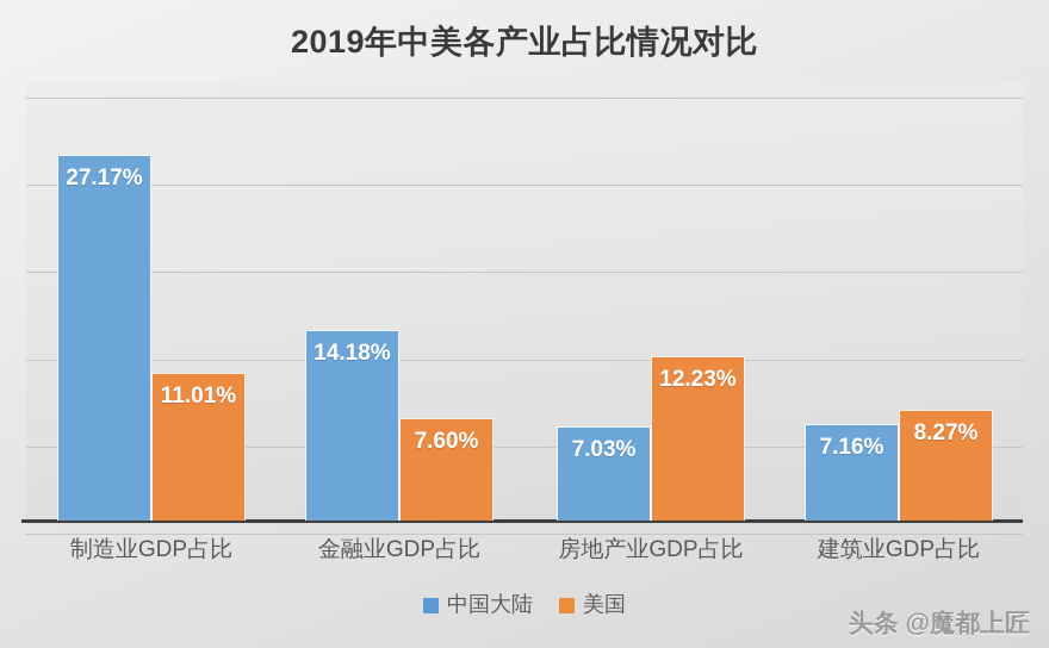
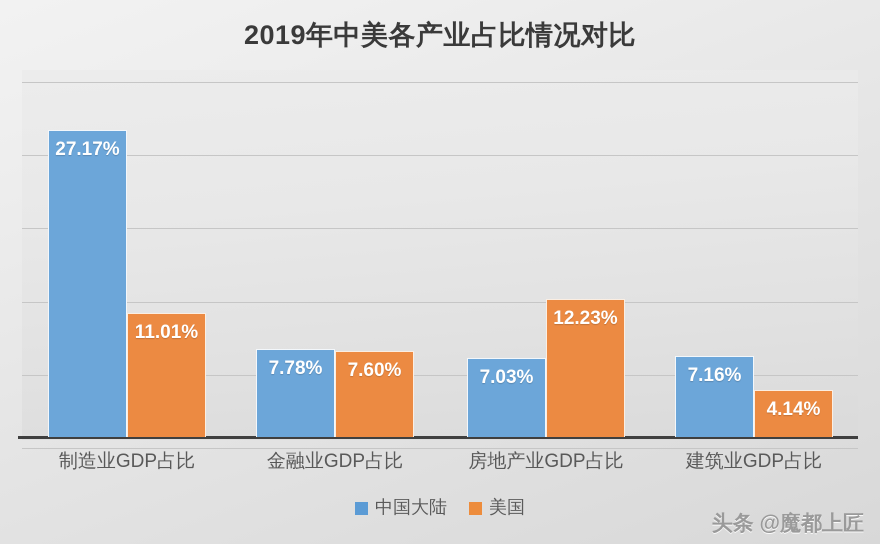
中国大陆/金融业GDP占比: 14.18% -> 7.78%
美国/建筑业GDP占比: 8.27% -> 4.14%
